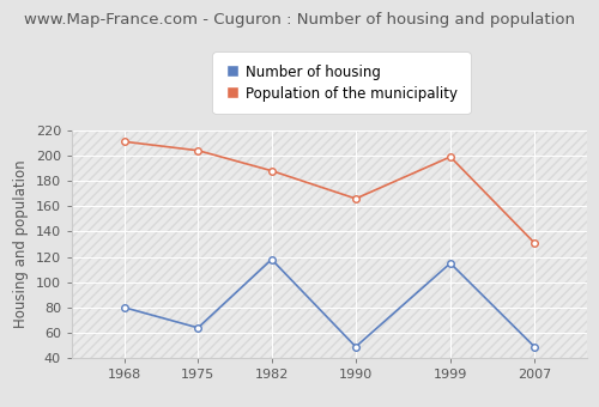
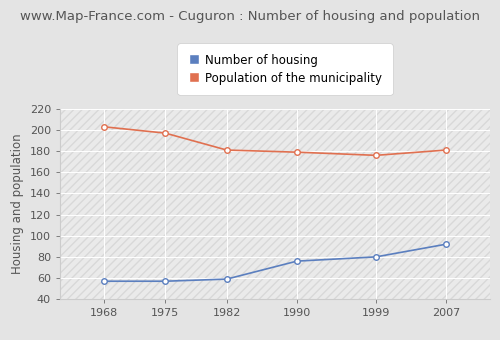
Number of housing/1968: 80 -> 57
Population of the municipality/1968: 211 -> 203
Number of housing/1975: 64 -> 57
Population of the municipality/1975: 204 -> 197
Number of housing/1982: 118 -> 59
Population of the municipality/1982: 188 -> 181
Number of housing/1990: 49 -> 76
Population of the municipality/1990: 166 -> 179
Number of housing/1999: 115 -> 80
Population of the municipality/1999: 199 -> 176
Number of housing/2007: 49 -> 92
Population of the municipality/2007: 131 -> 181
